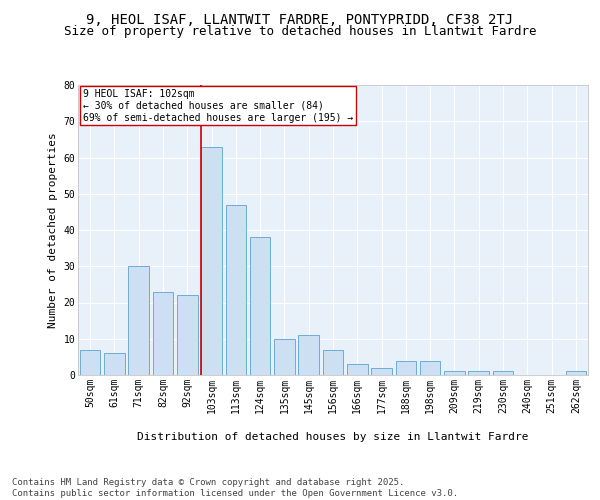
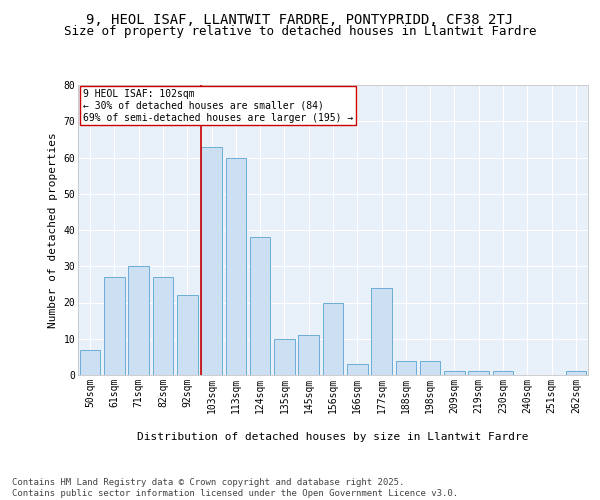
61sqm: 6 -> 27
82sqm: 23 -> 27
113sqm: 47 -> 60
156sqm: 7 -> 20
177sqm: 2 -> 24
